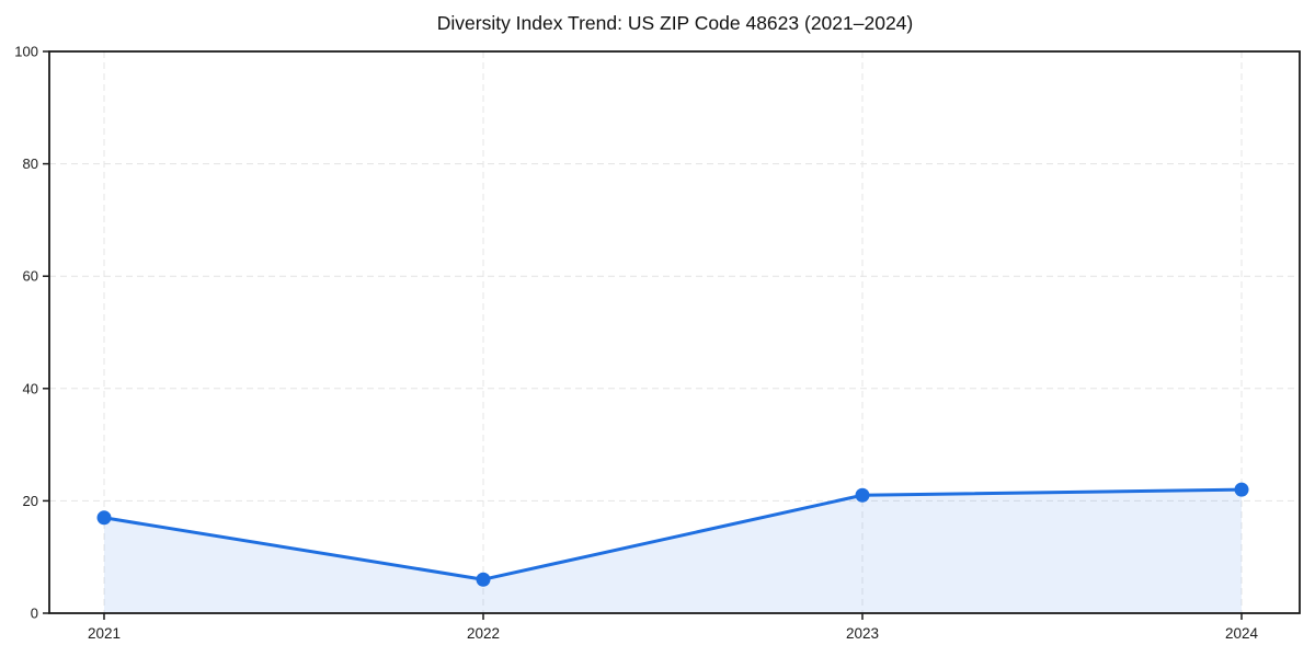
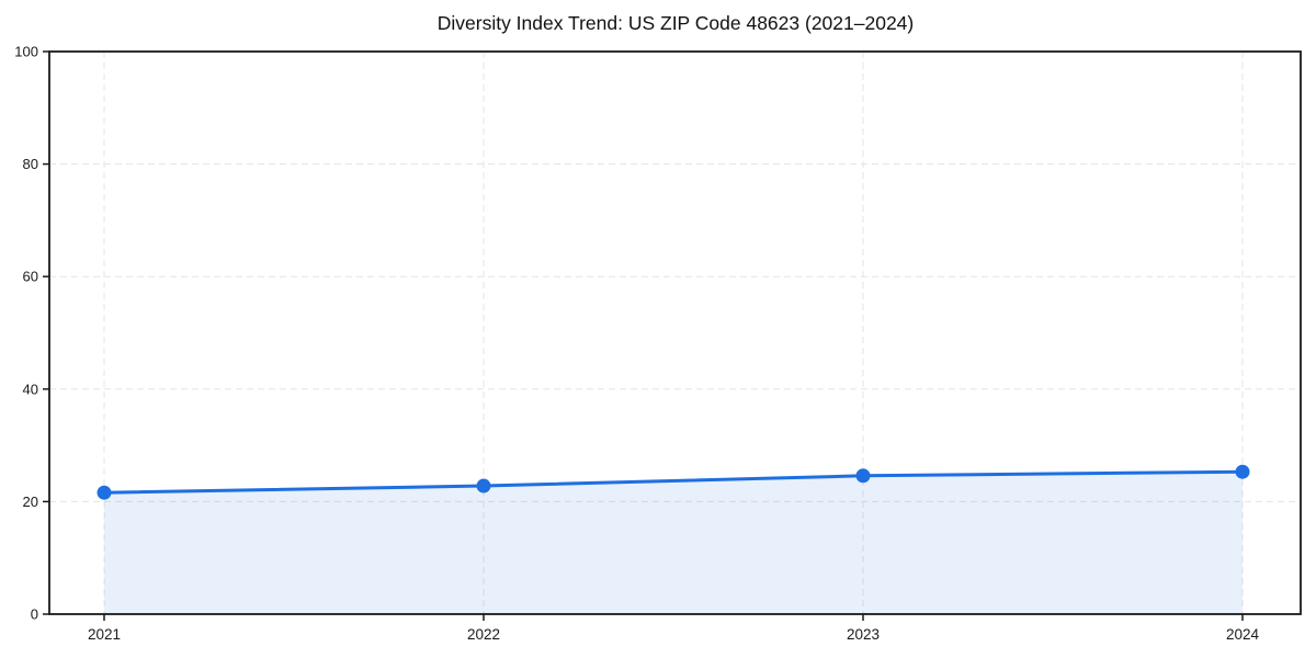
2021: 17 -> 22
2022: 6 -> 23
2023: 21 -> 25
2024: 22 -> 25
